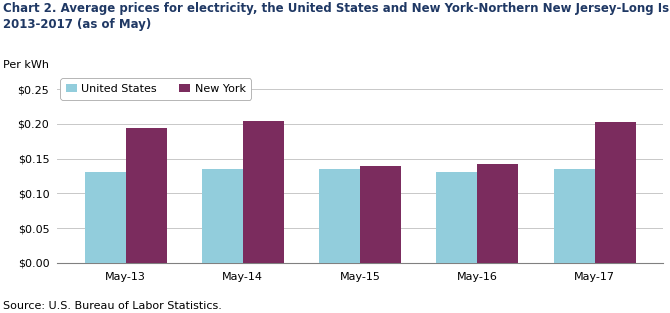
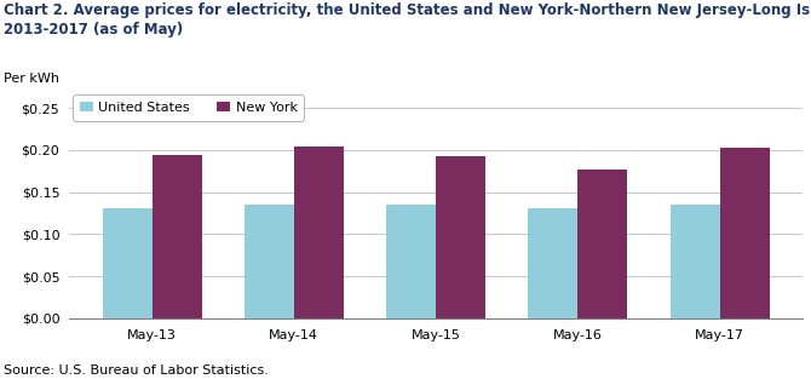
New York/May-15: $0.140 -> $0.193
New York/May-16: $0.142 -> $0.177
